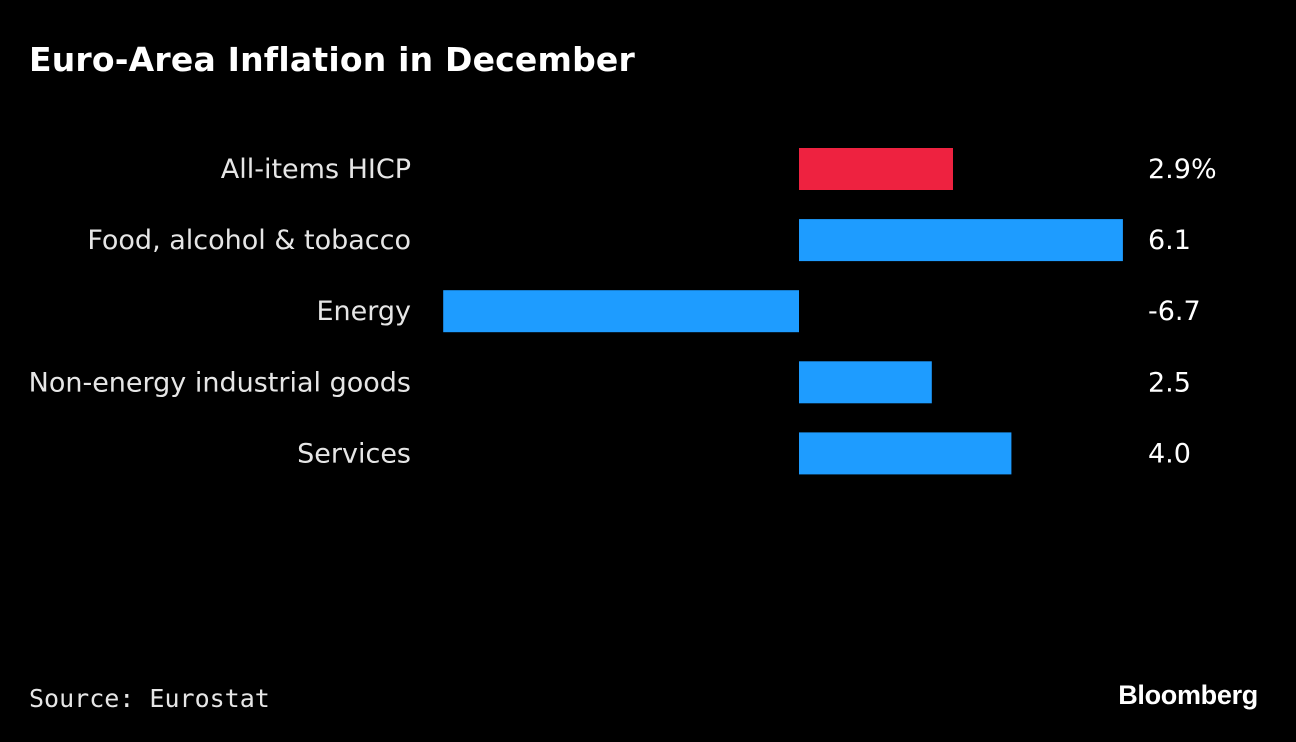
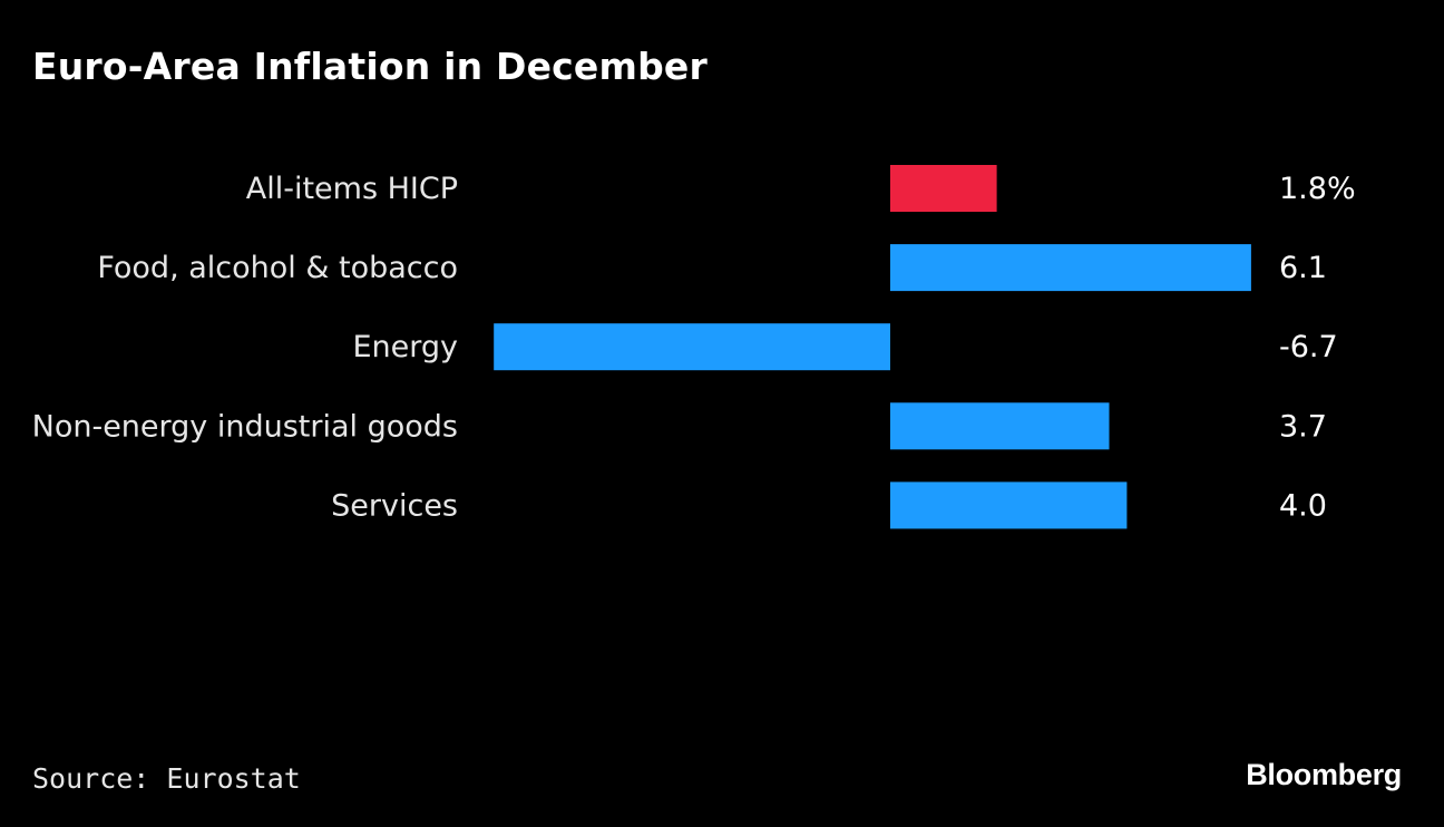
All-items HICP: 2.9% -> 1.8%
Non-energy industrial goods: 2.5 -> 3.7
